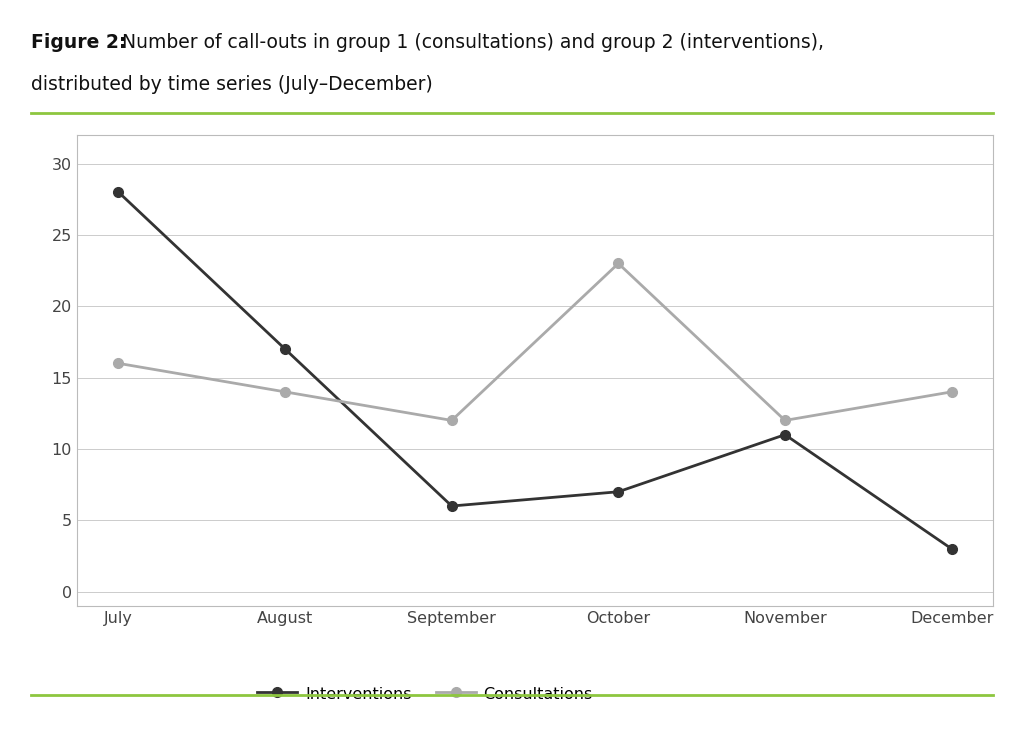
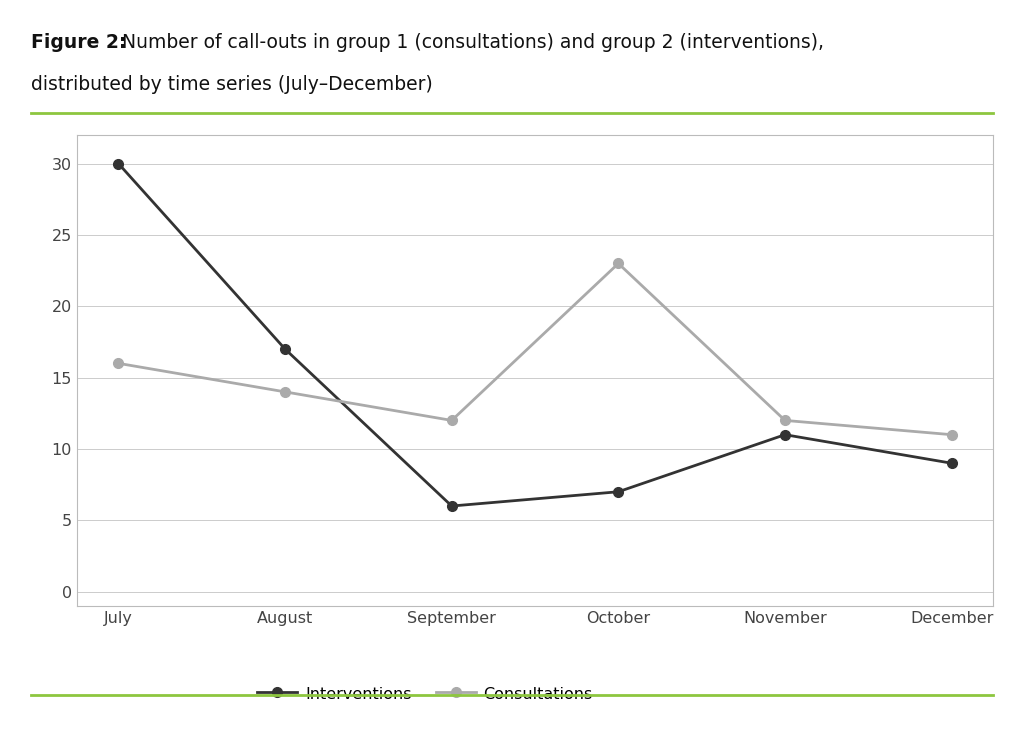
Interventions/July: 28 -> 30
Interventions/December: 3 -> 9
Consultations/December: 14 -> 11
